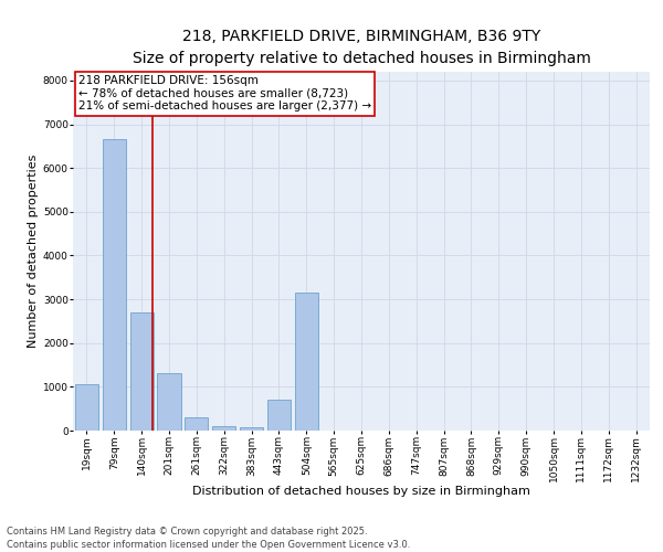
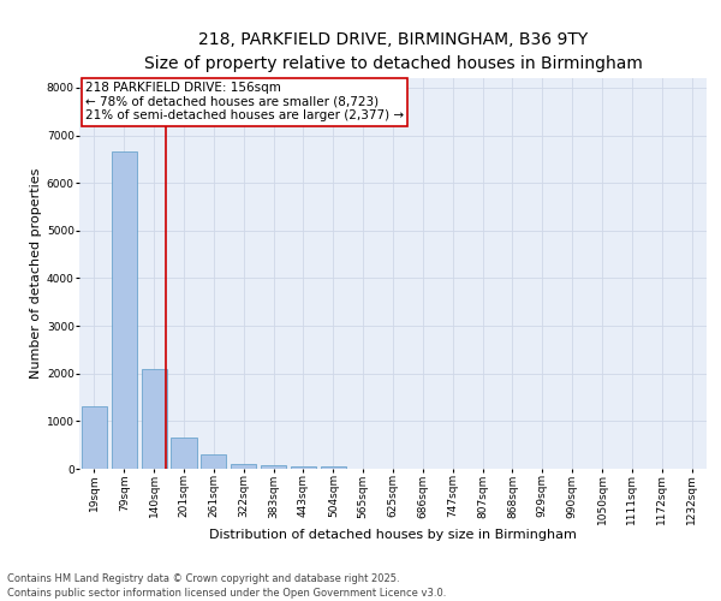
19sqm: 1050 -> 1300
140sqm: 2700 -> 2100
201sqm: 1300 -> 650
443sqm: 700 -> 50
504sqm: 3150 -> 50
